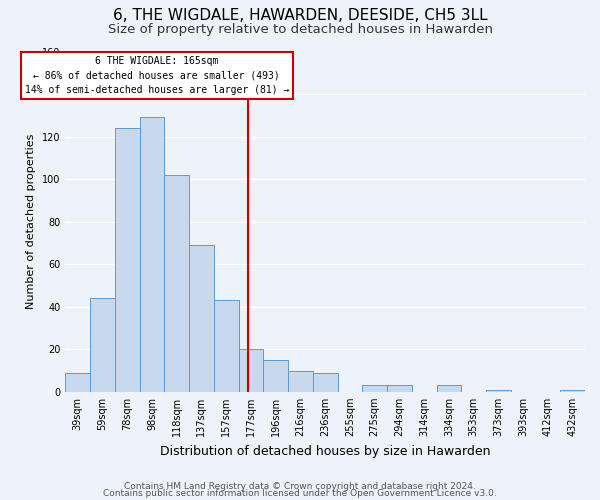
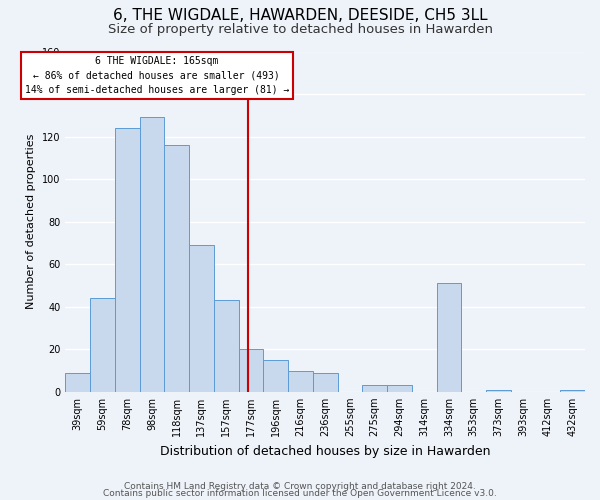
118sqm: 102 -> 116
334sqm: 3 -> 51
